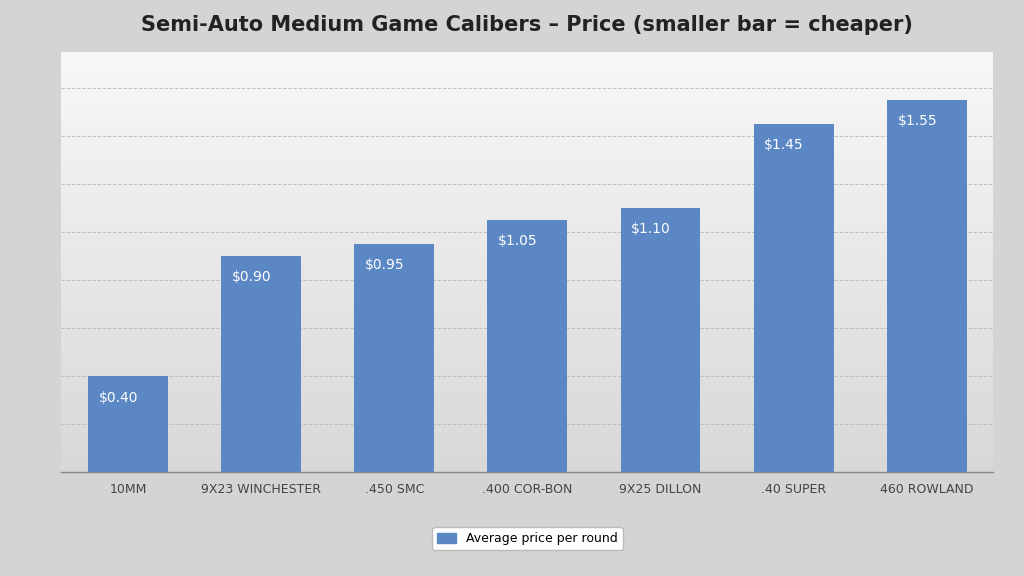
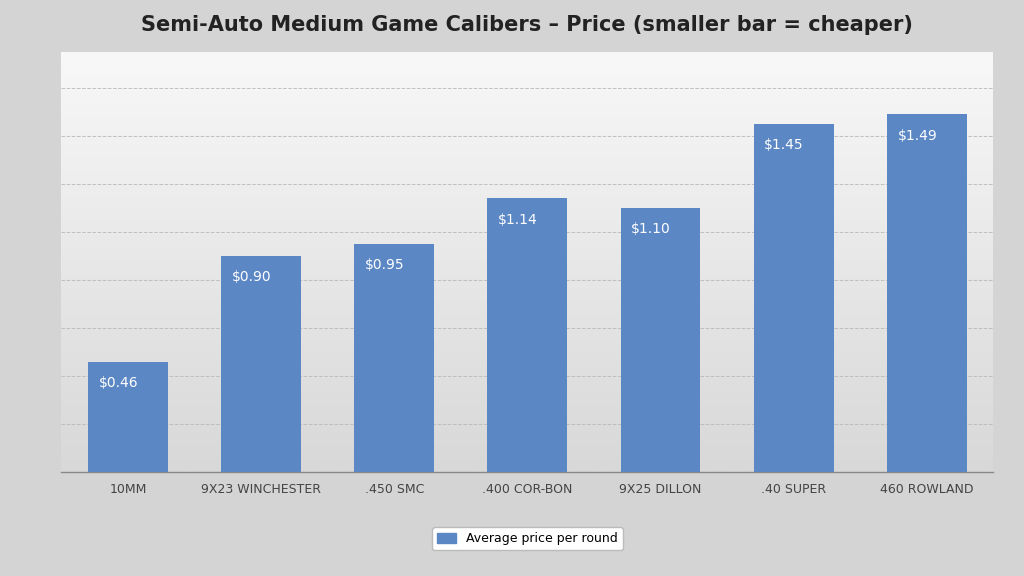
10MM: $0.40 -> $0.46
.400 COR-BON: $1.05 -> $1.14
460 ROWLAND: $1.55 -> $1.49
